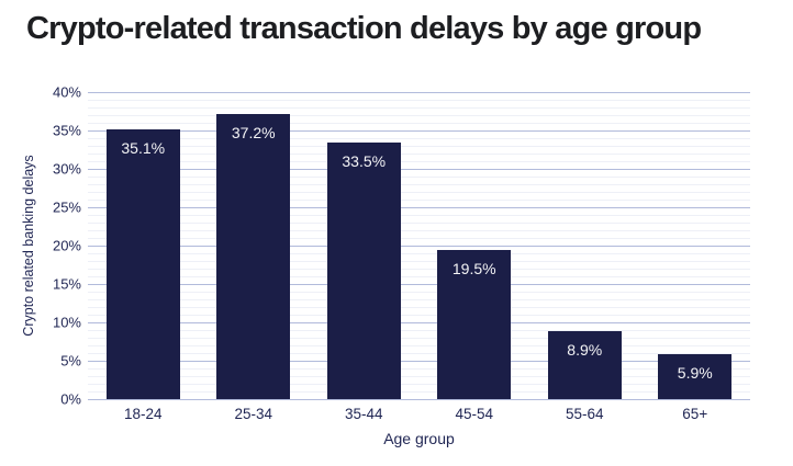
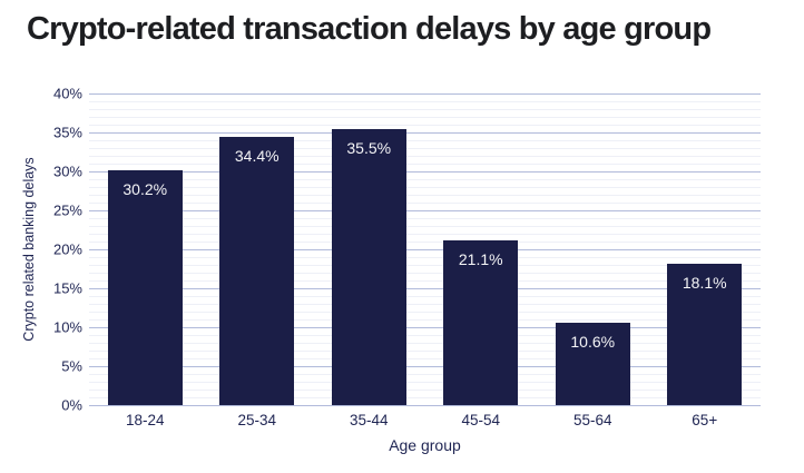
18-24: 35.1% -> 30.2%
25-34: 37.2% -> 34.4%
35-44: 33.5% -> 35.5%
45-54: 19.5% -> 21.1%
55-64: 8.9% -> 10.6%
65+: 5.9% -> 18.1%
